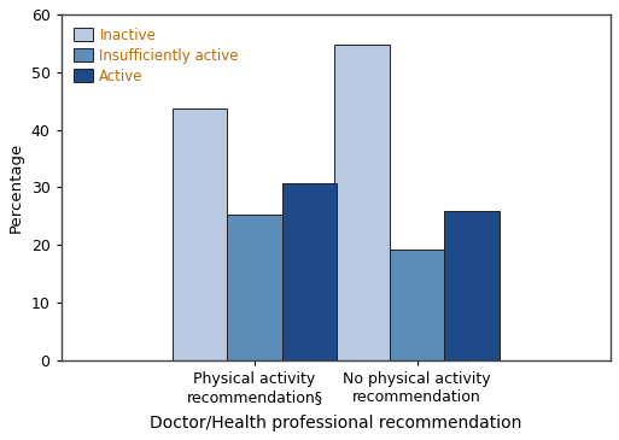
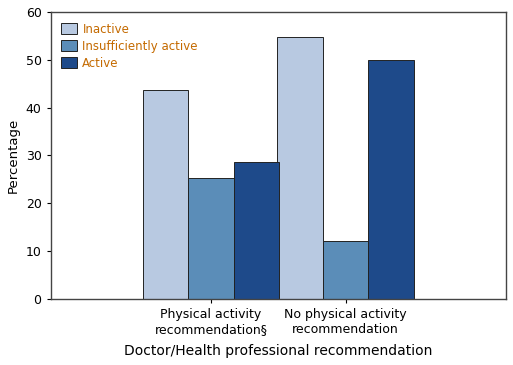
Active/Physical activity recommendation§: 30.7 -> 28.5
Insufficiently active/No physical activity recommendation: 19.2 -> 12.0
Active/No physical activity recommendation: 25.9 -> 50.0
